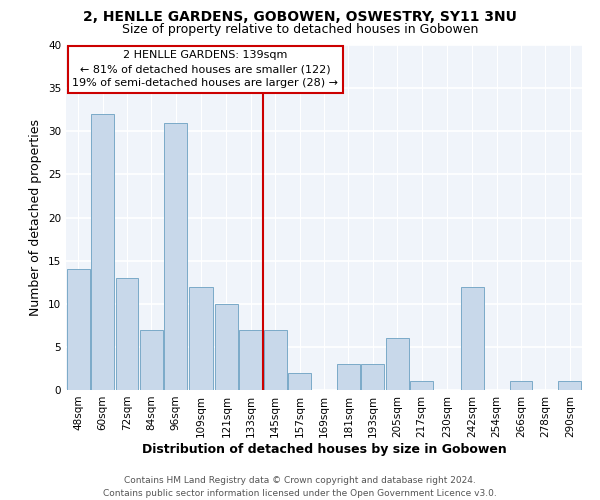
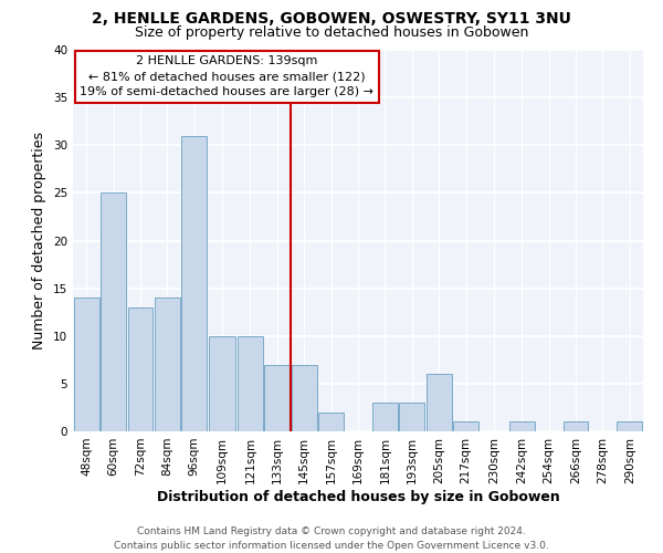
60sqm: 32 -> 25
84sqm: 7 -> 14
109sqm: 12 -> 10
242sqm: 12 -> 1
